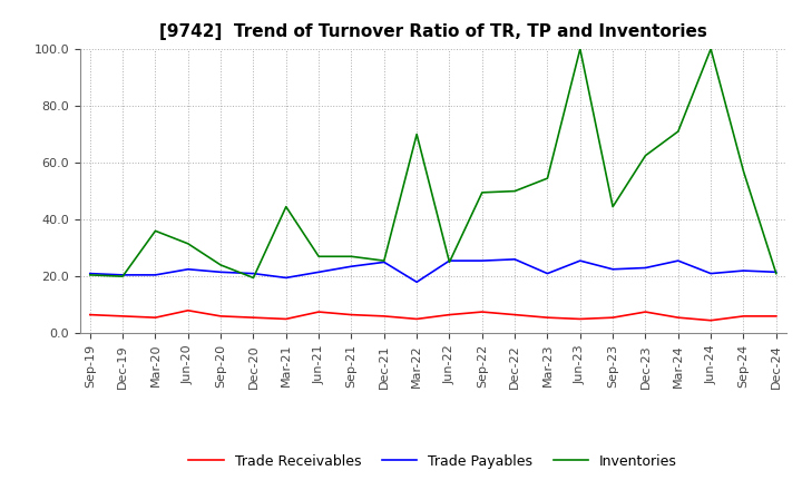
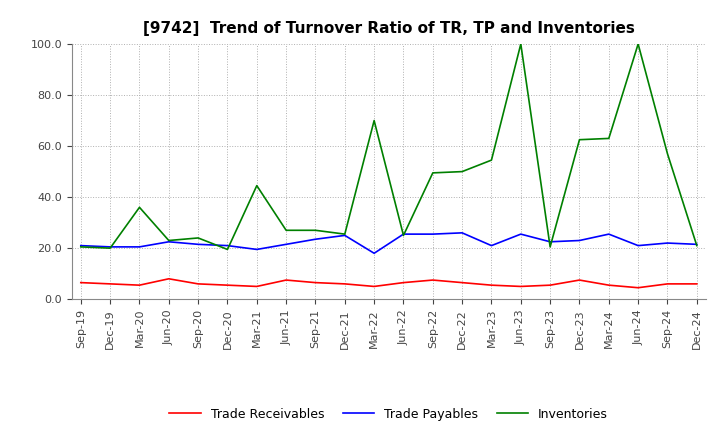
Inventories/Jun-20: 31.5 -> 23.0
Inventories/Sep-23: 44.5 -> 20.5
Inventories/Mar-24: 71.0 -> 63.0
